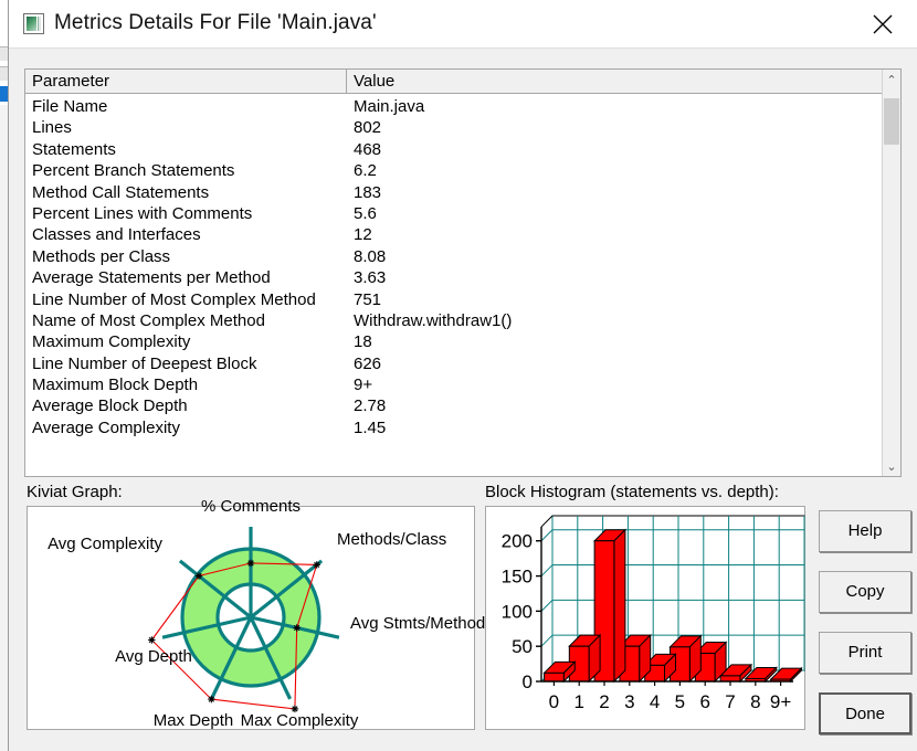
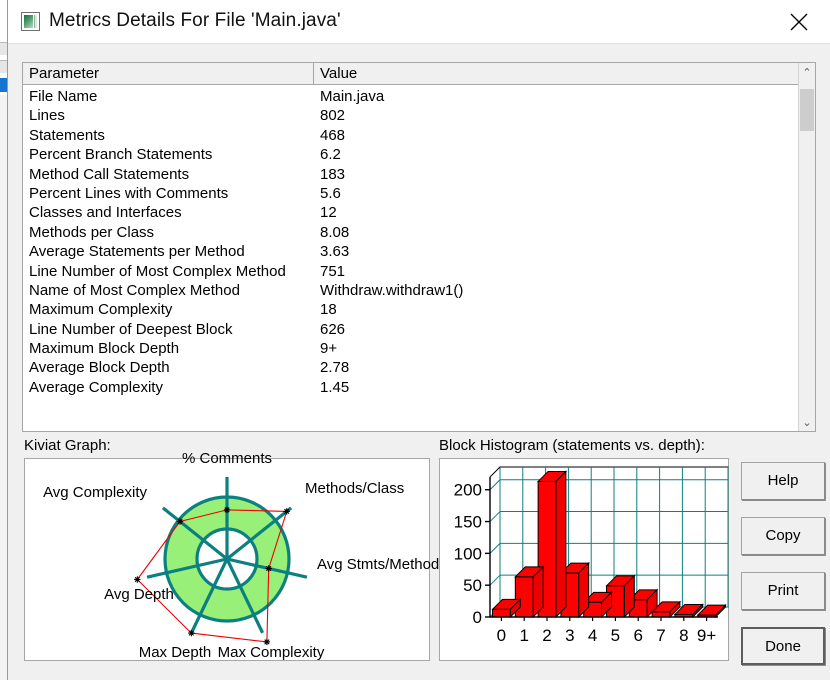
1: 50 -> 60
2: 200 -> 210
3: 50 -> 70
6: 40 -> 30
